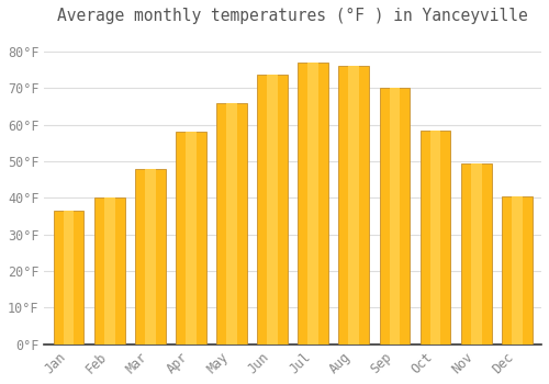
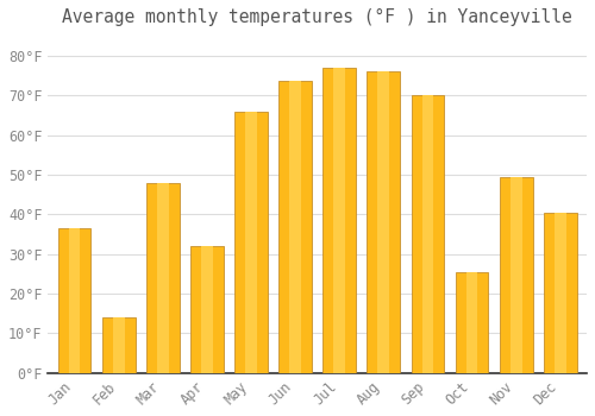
Feb: 40.0°F -> 14.0°F
Apr: 58.0°F -> 32.0°F
Oct: 58.5°F -> 25.5°F
